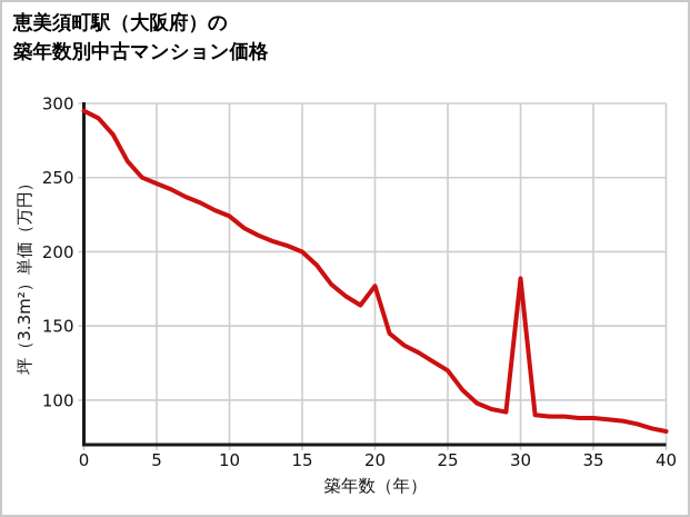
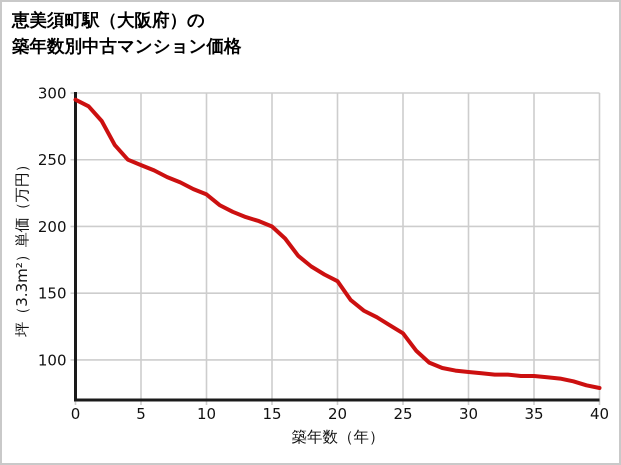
20: 177 -> 159
30: 182 -> 91
